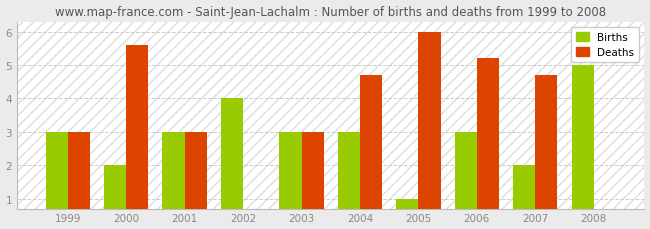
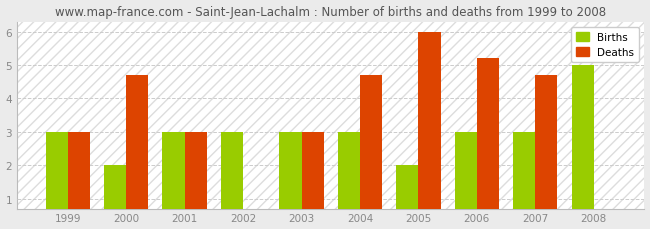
Deaths/2000: 5.6 -> 4.7
Births/2002: 4 -> 3
Births/2005: 1 -> 2
Births/2007: 2 -> 3
